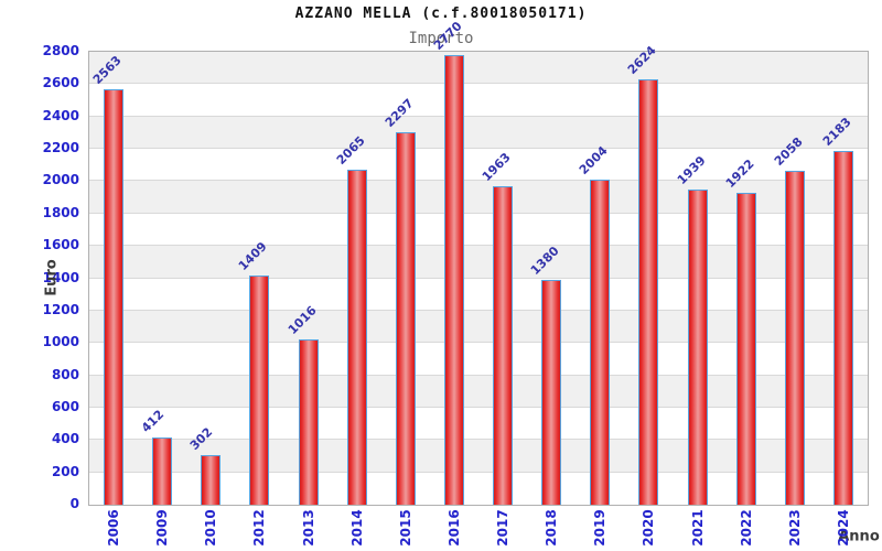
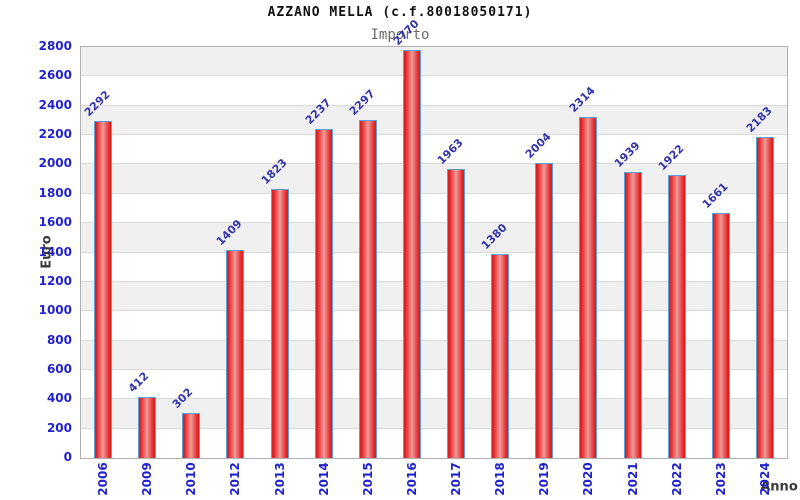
2006: 2563 -> 2292
2013: 1016 -> 1823
2014: 2065 -> 2237
2020: 2624 -> 2314
2023: 2058 -> 1661
